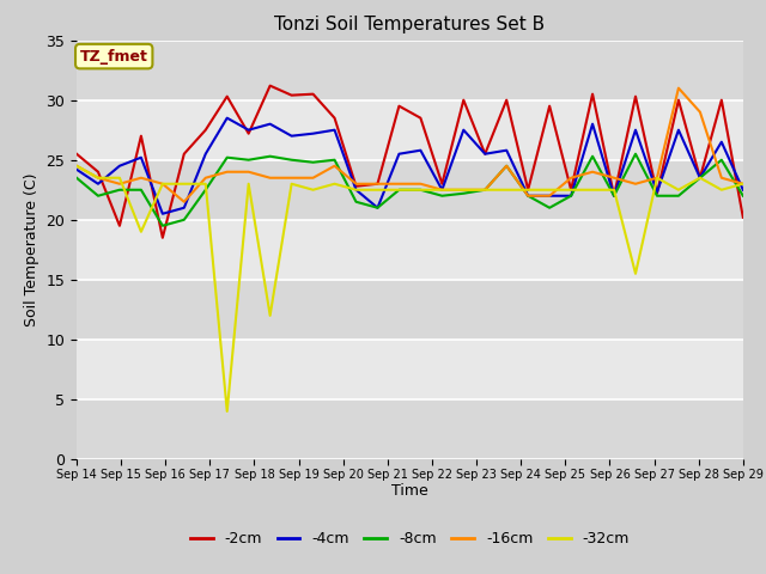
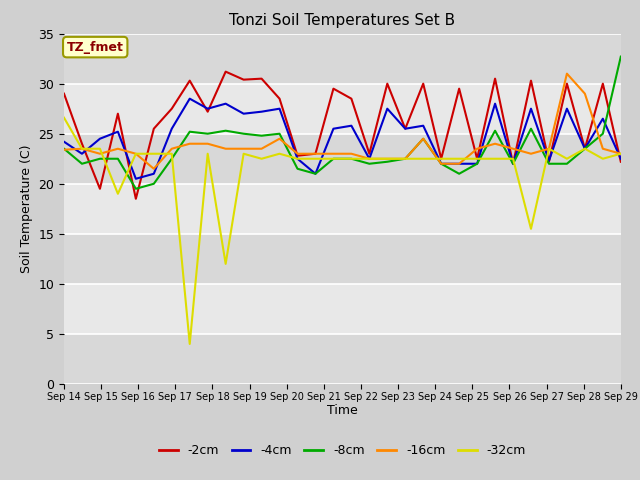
-2cm/Sep 14: 25.5 -> 29.0
-16cm/Sep 14: 24.5 -> 23.4
-32cm/Sep 14: 24.5 -> 26.6
-2cm/Sep 29: 20.2 -> 22.2
-8cm/Sep 29: 22.0 -> 32.7
